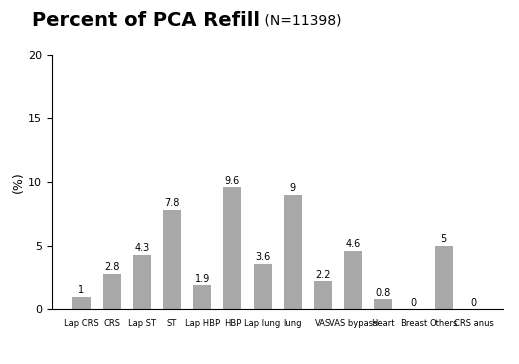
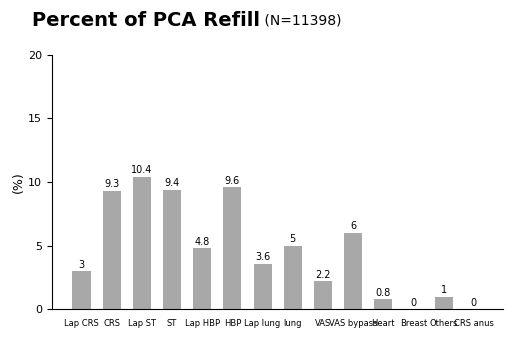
Lap CRS: 1 -> 3
CRS: 2.8 -> 9.3
Lap ST: 4.3 -> 10.4
ST: 7.8 -> 9.4
Lap HBP: 1.9 -> 4.8
lung: 9 -> 5
VAS bypass: 4.6 -> 6
Others: 5 -> 1
